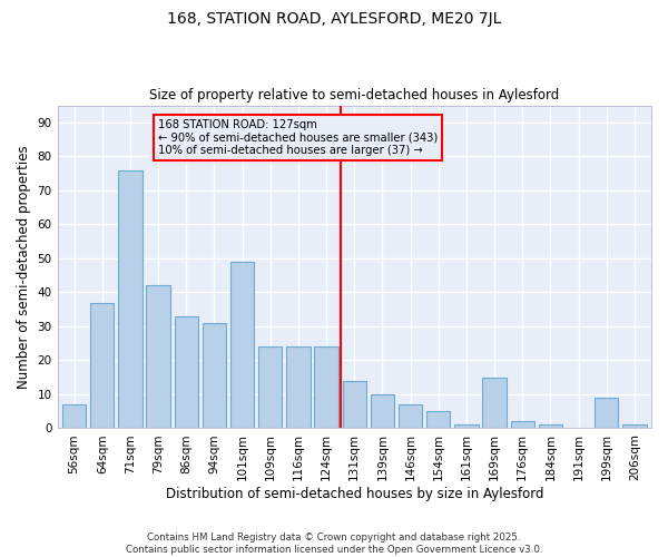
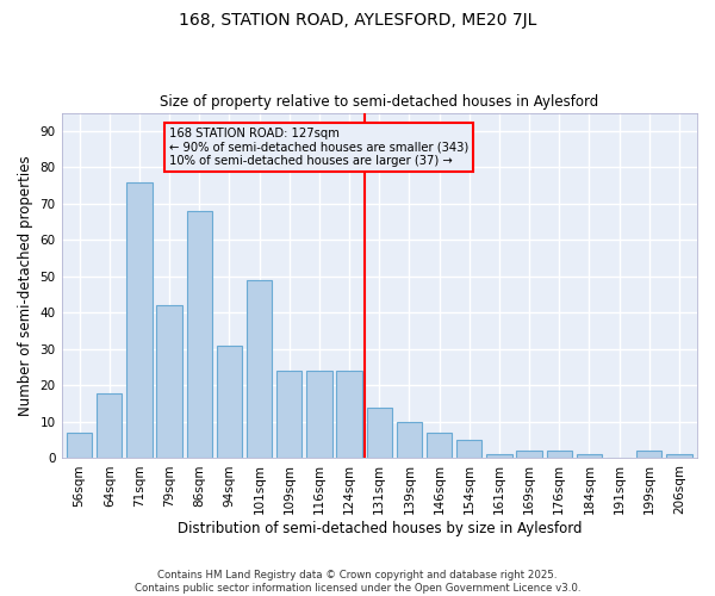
64sqm: 37 -> 18
86sqm: 33 -> 68
169sqm: 15 -> 2
199sqm: 9 -> 2
